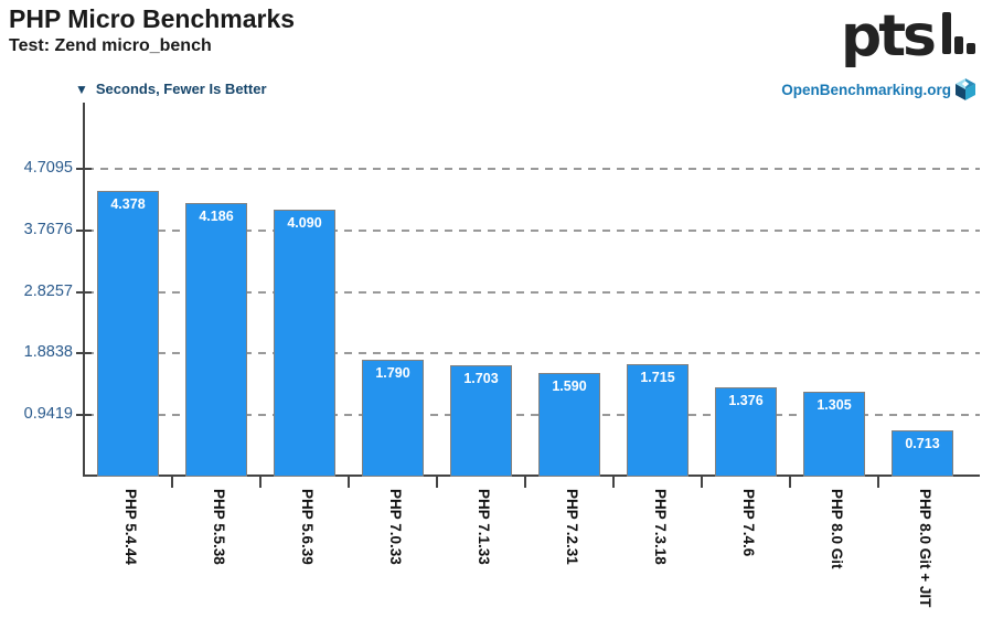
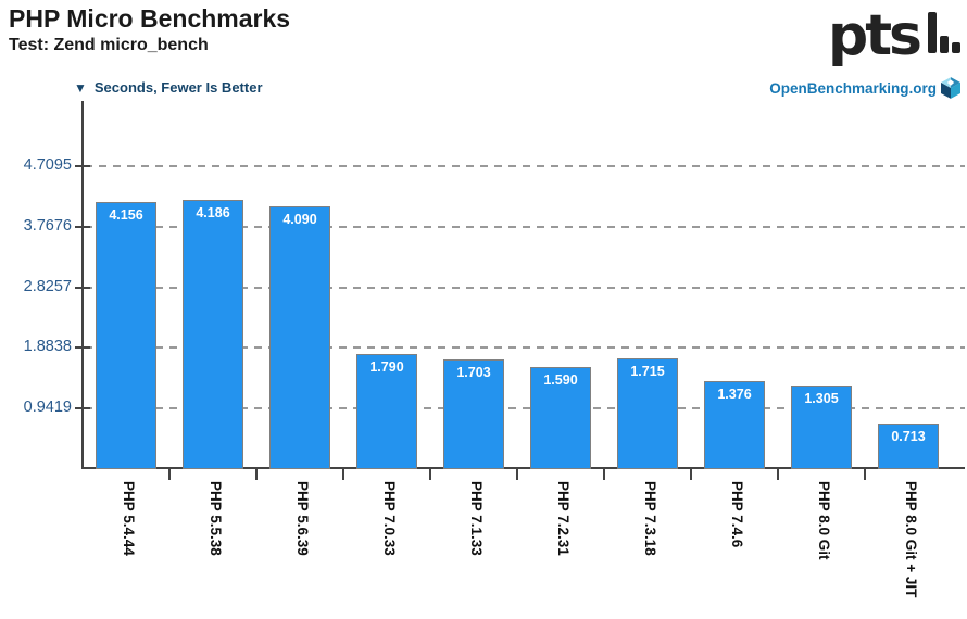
PHP 5.4.44: 4.378 -> 4.156
